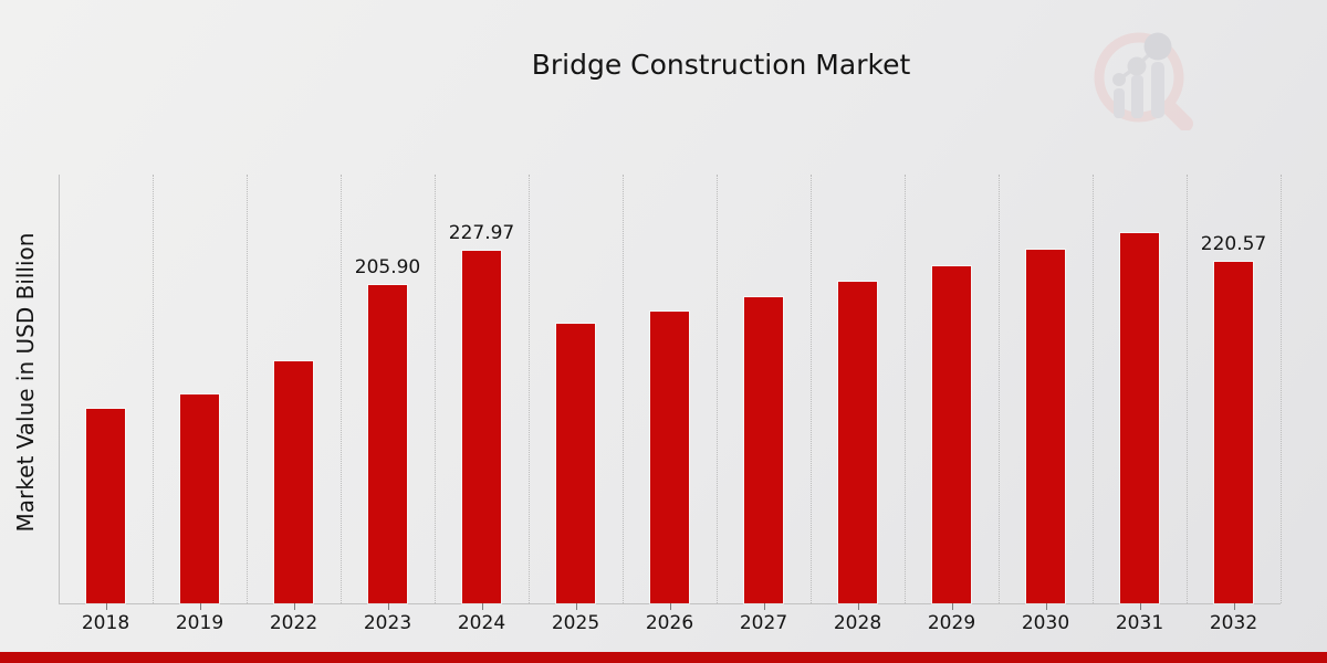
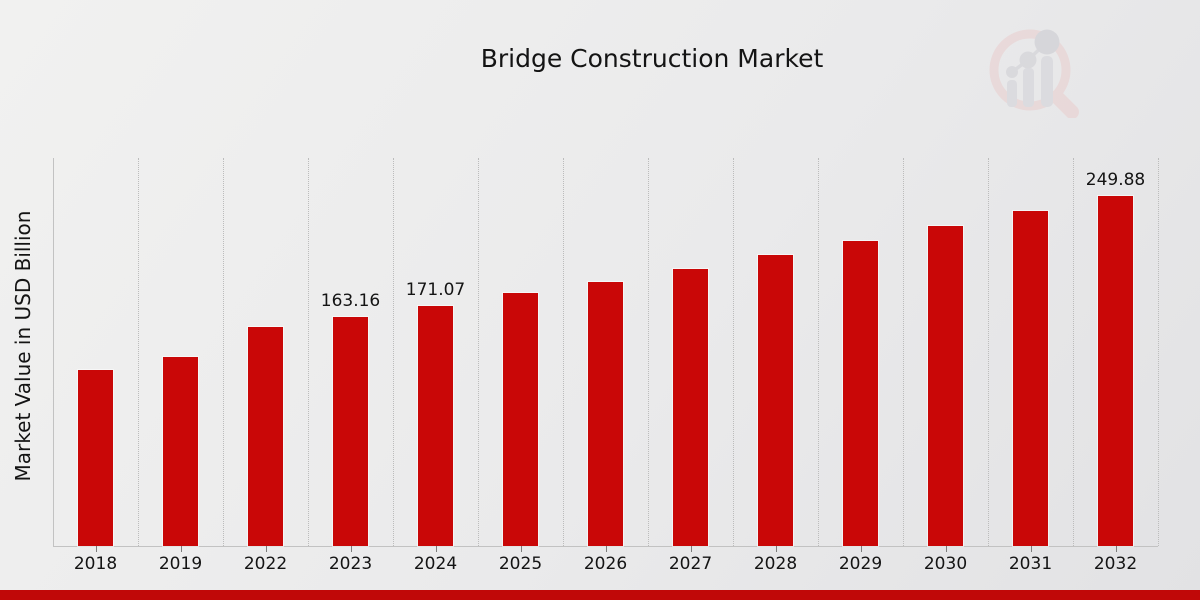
2023: 205.90 -> 163.16
2024: 227.97 -> 171.07
2032: 220.57 -> 249.88
